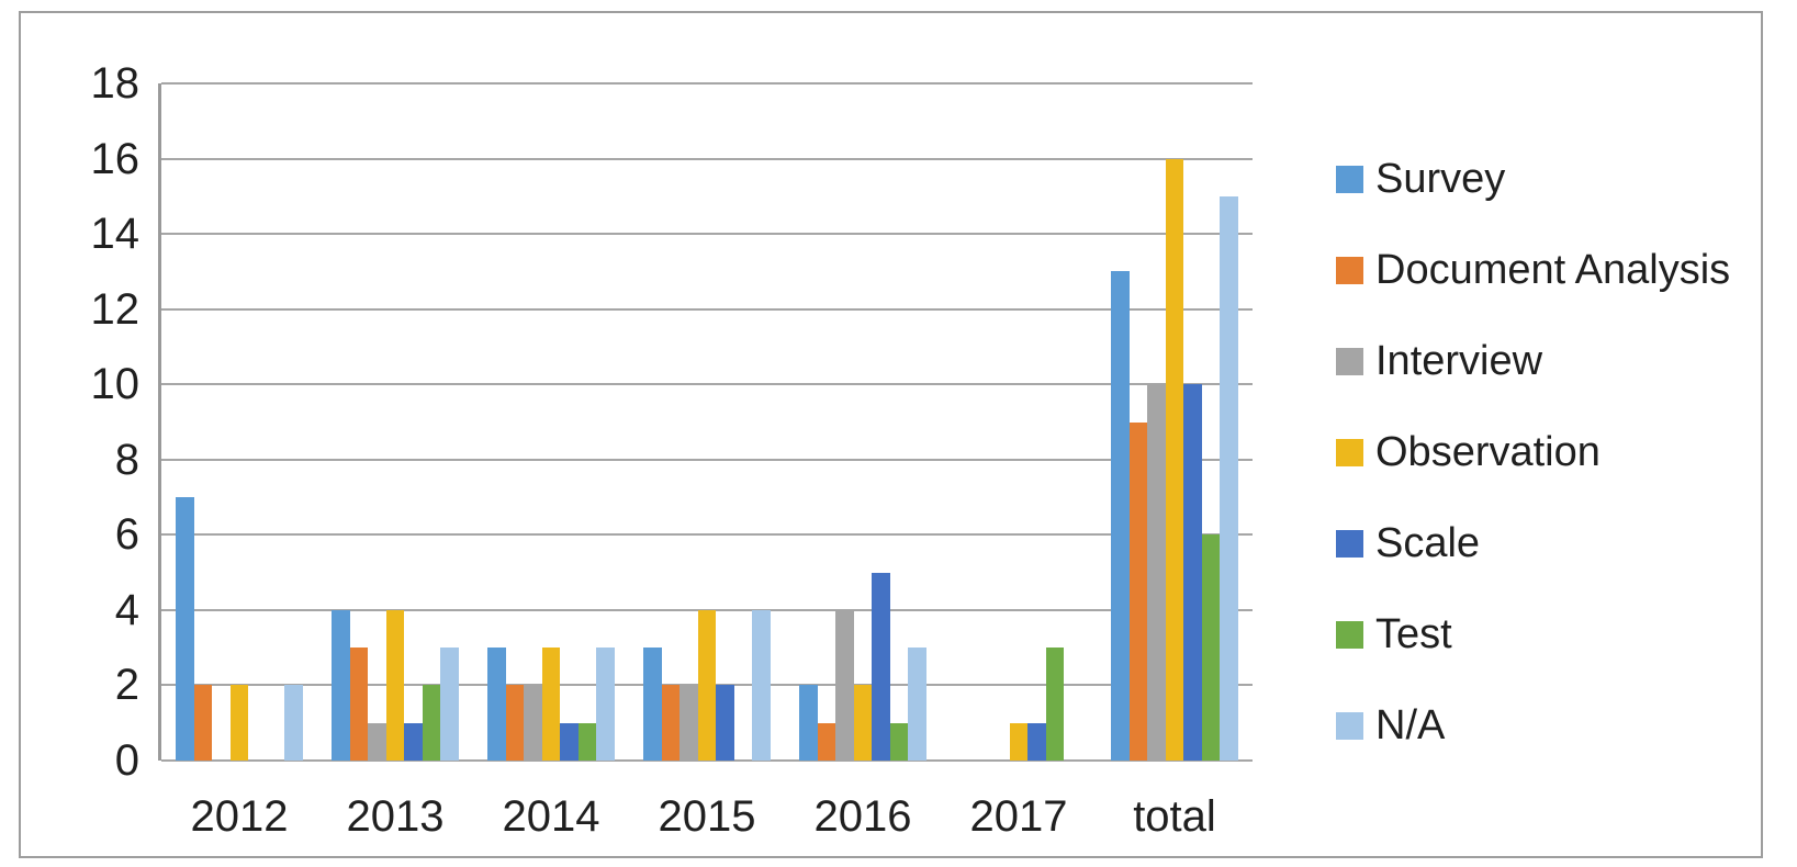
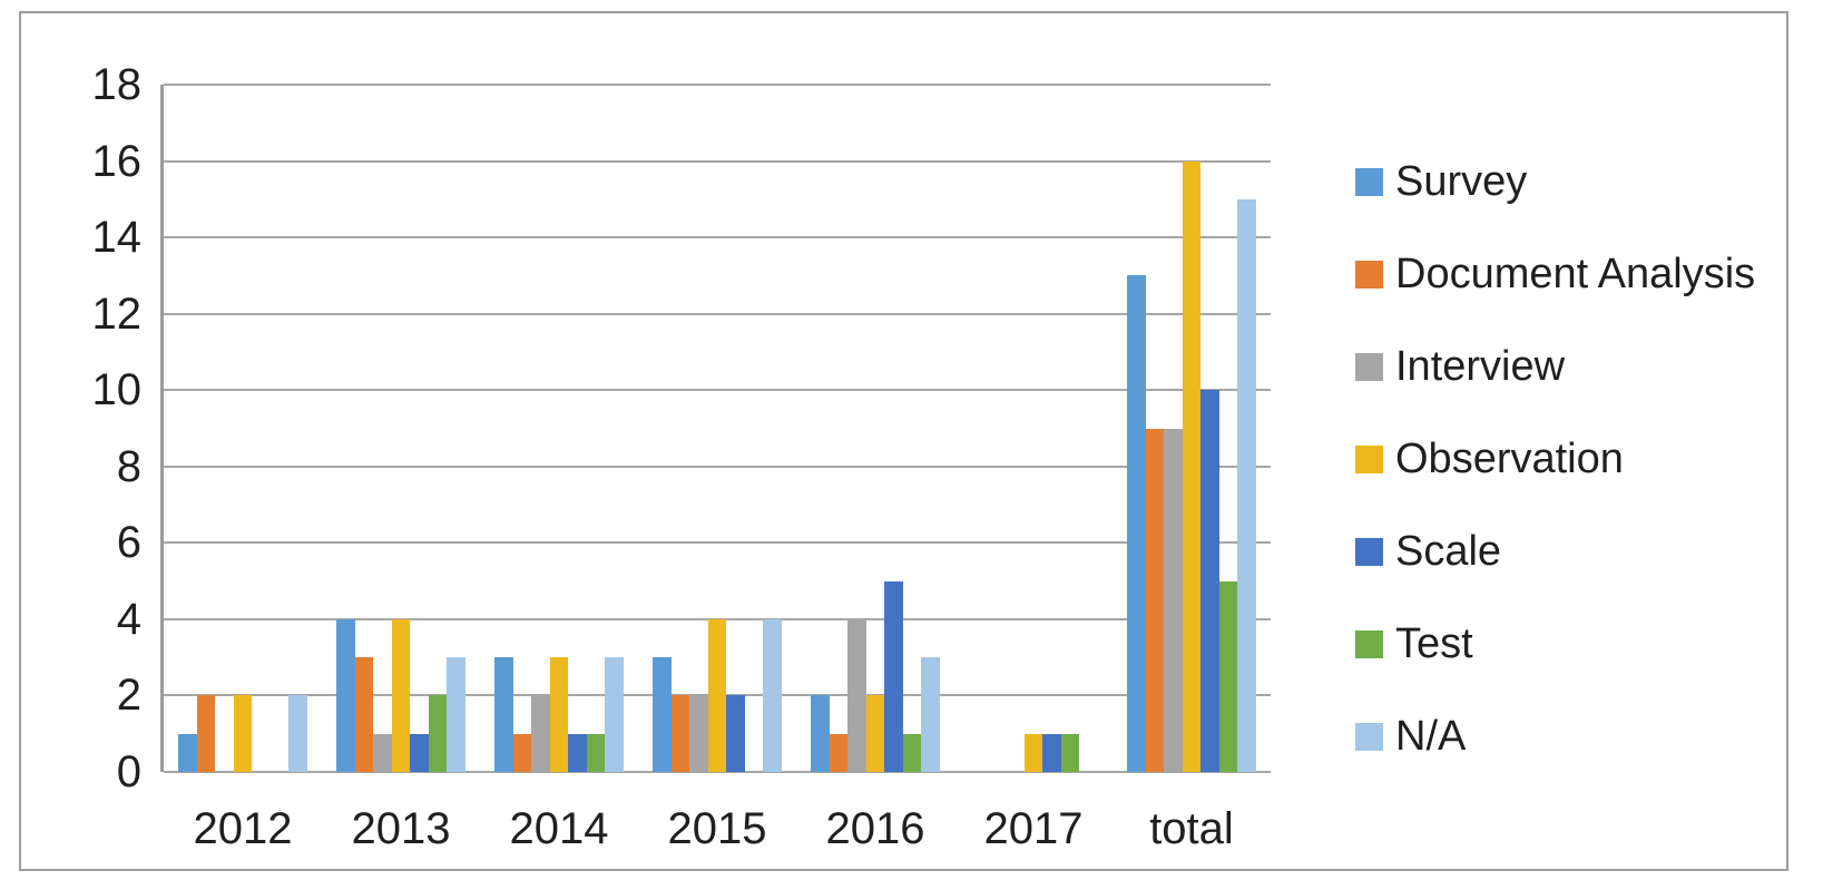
Survey/2012: 7 -> 1
Document Analysis/2014: 2 -> 1
Test/2017: 3 -> 1
Interview/total: 10 -> 9
Test/total: 6 -> 5
